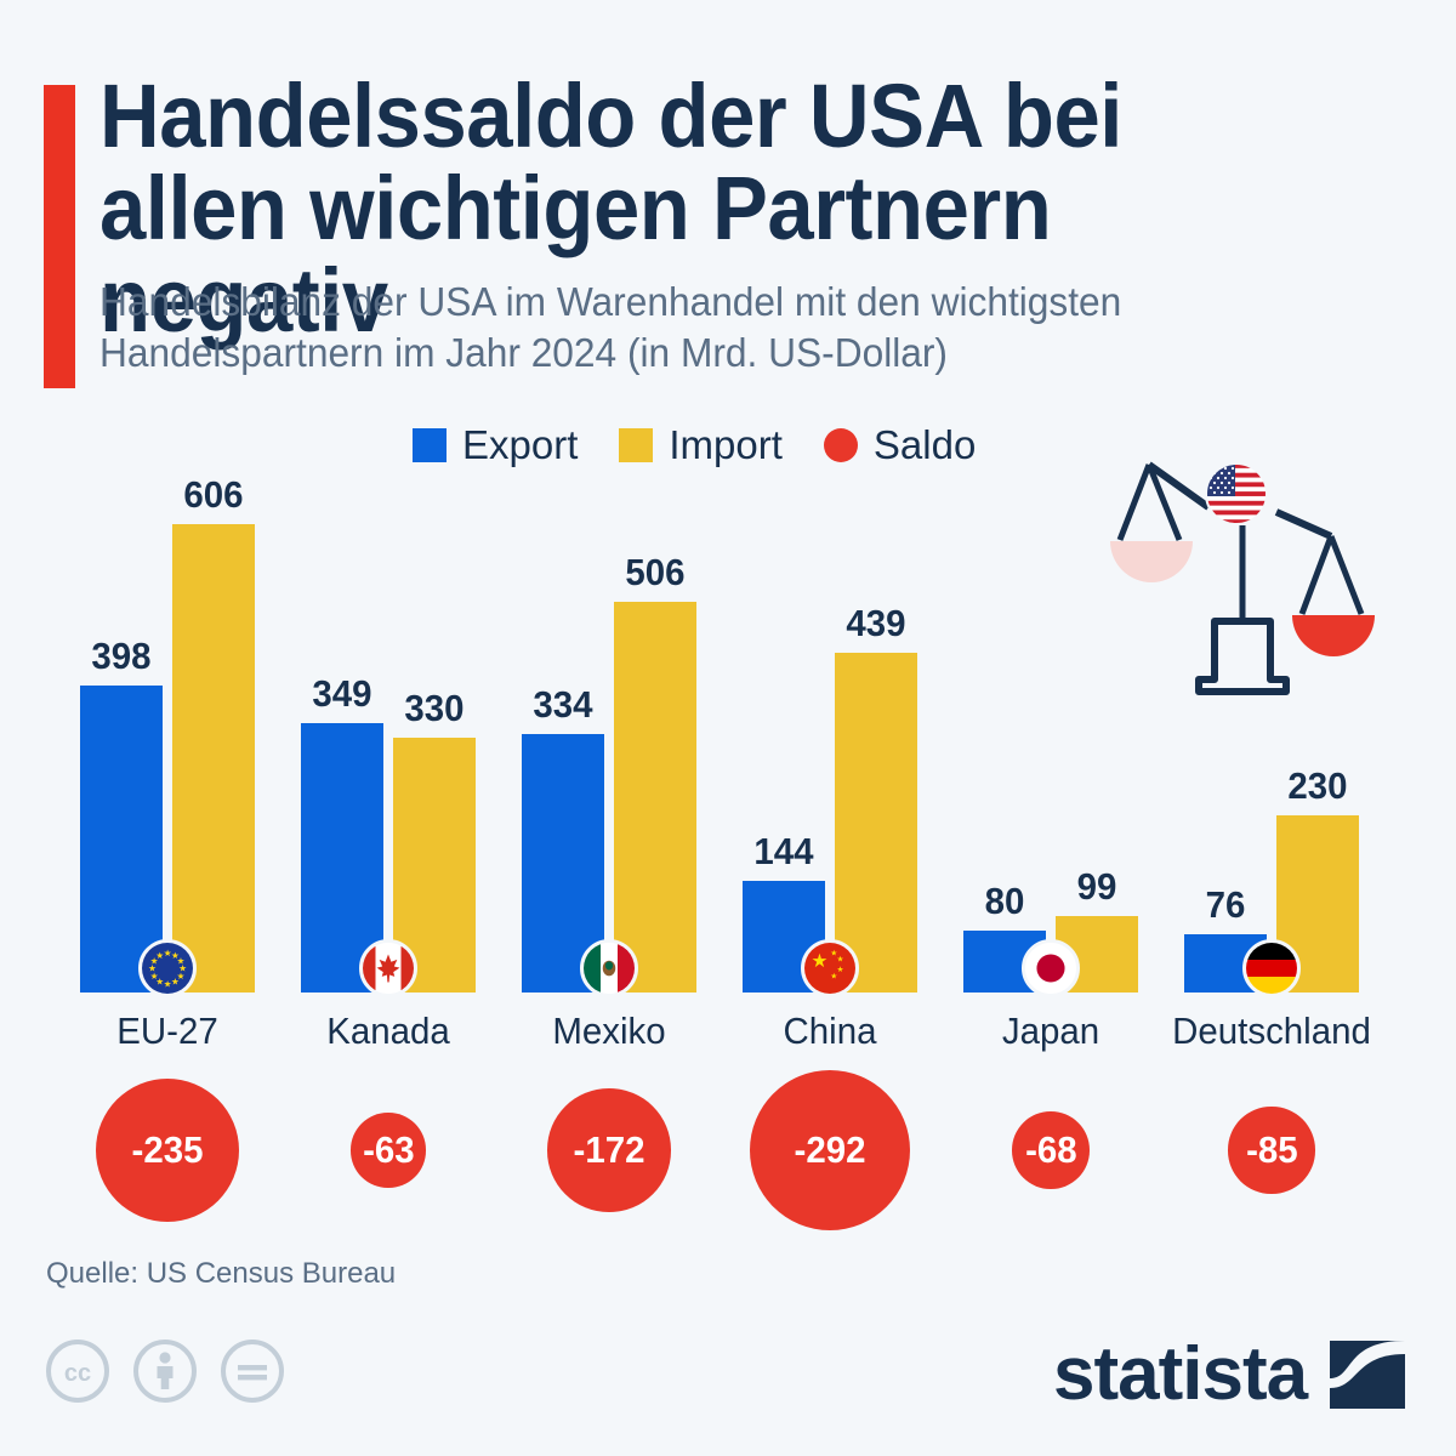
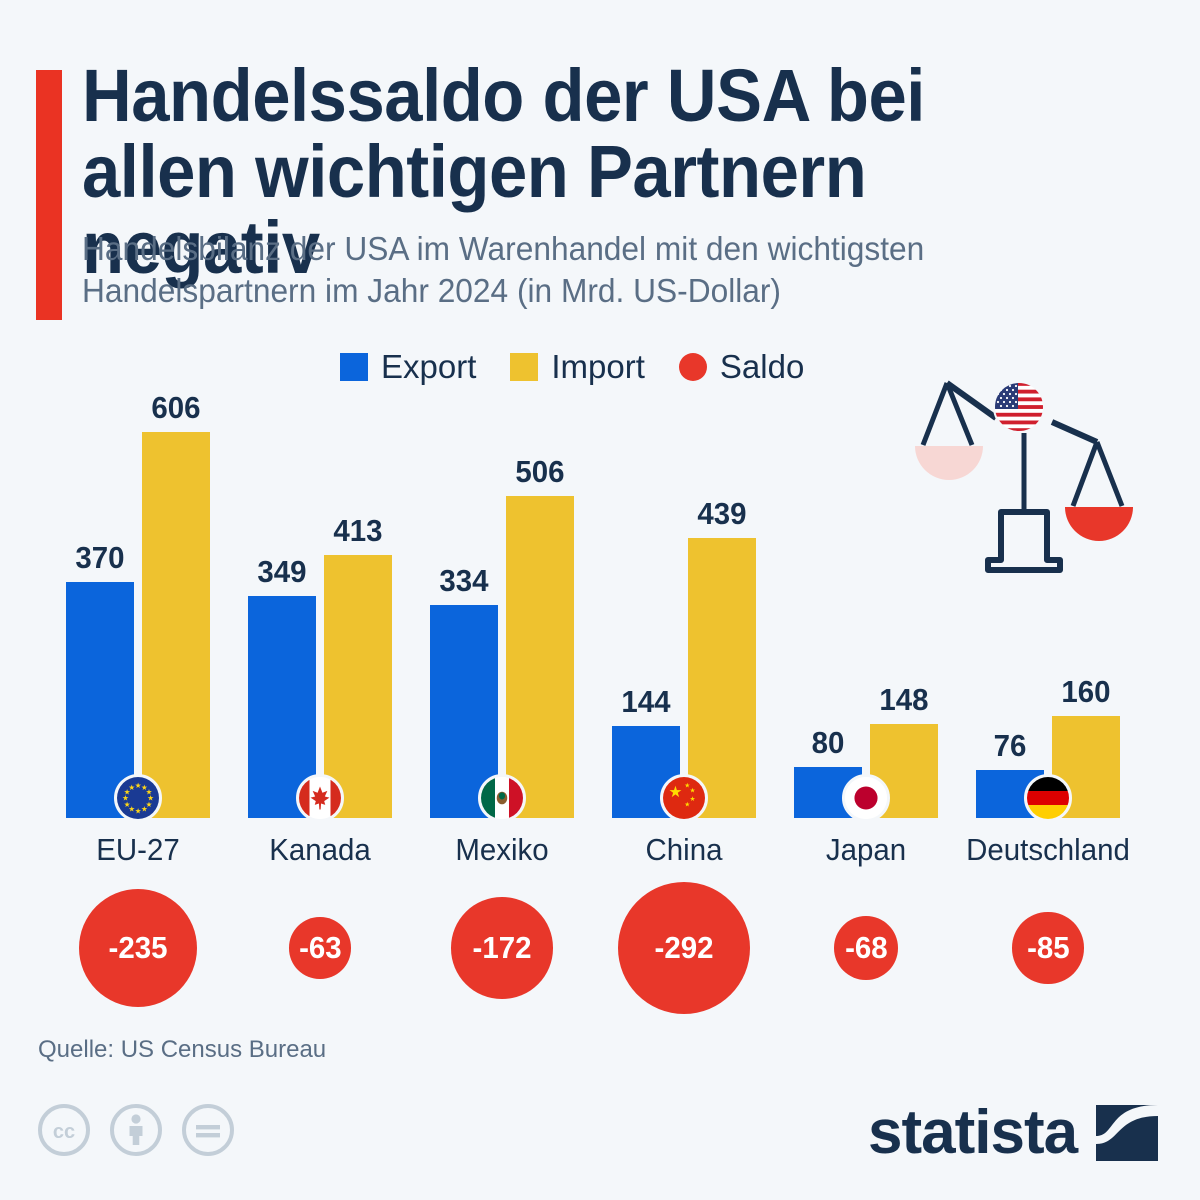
Export/EU-27: 398 -> 370
Import/Kanada: 330 -> 413
Import/Japan: 99 -> 148
Import/Deutschland: 230 -> 160
